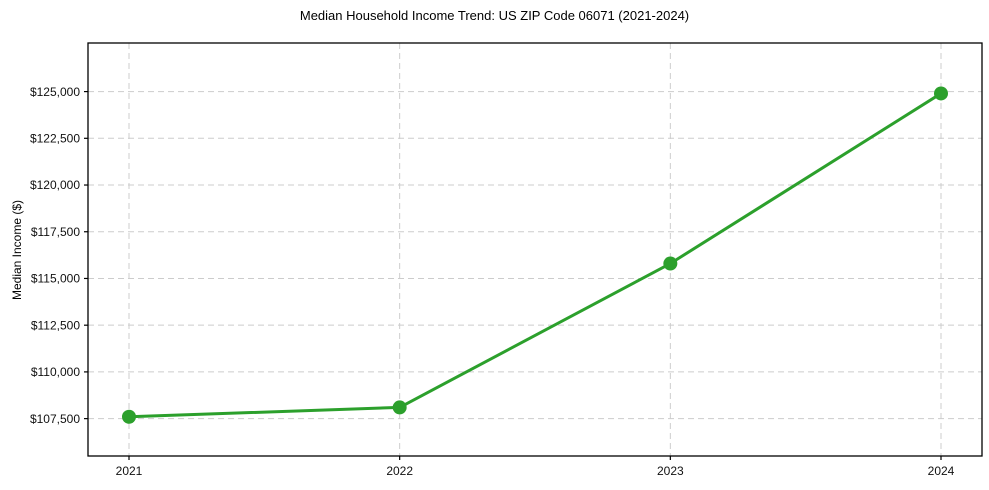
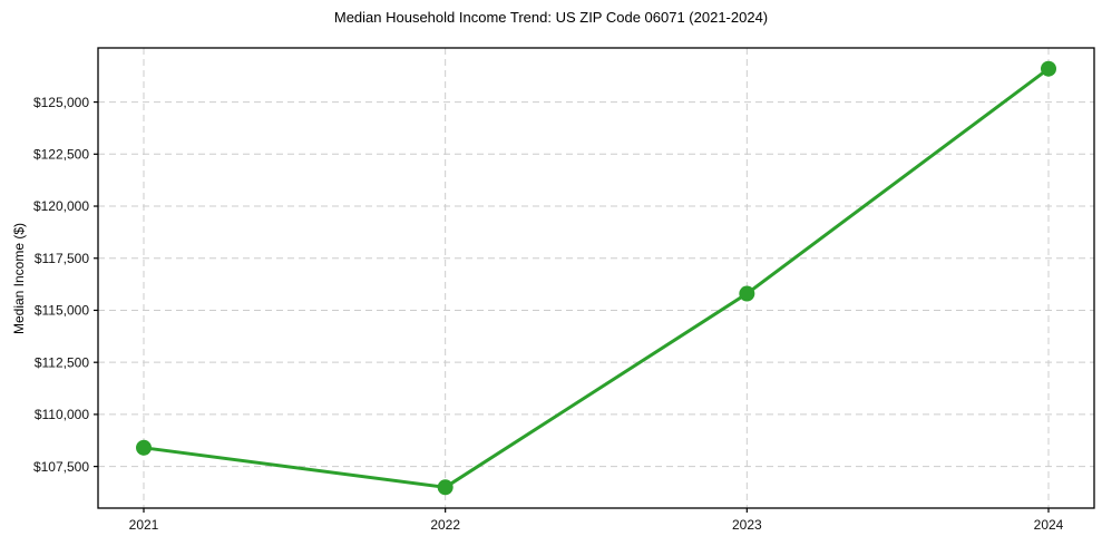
2021: $107600 -> $108400
2022: $108100 -> $106500
2024: $124900 -> $126600
